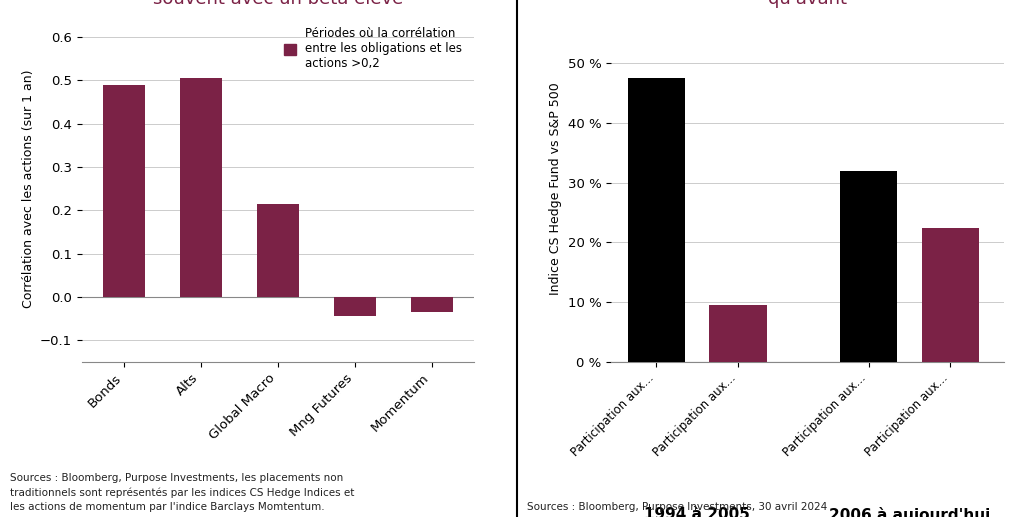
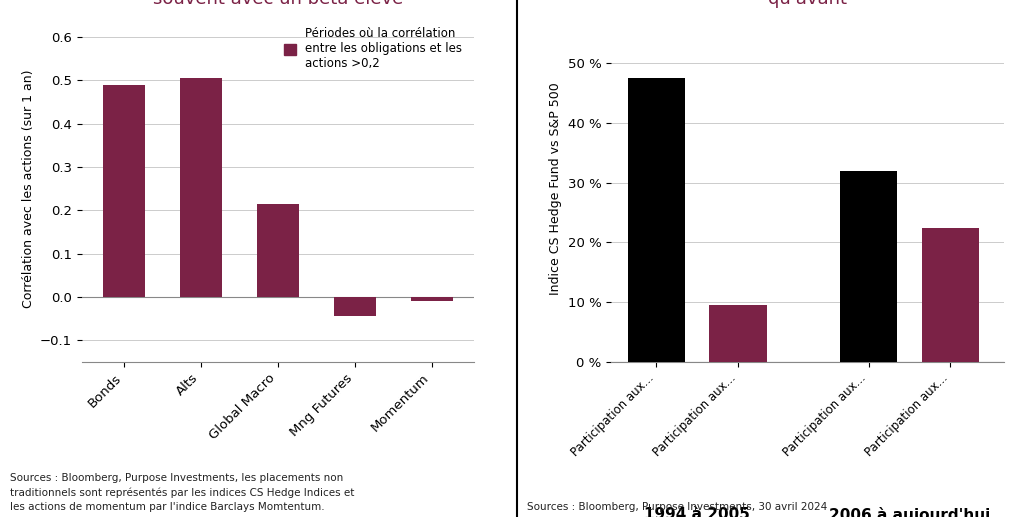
Momentum: -0.035 -> -0.010
